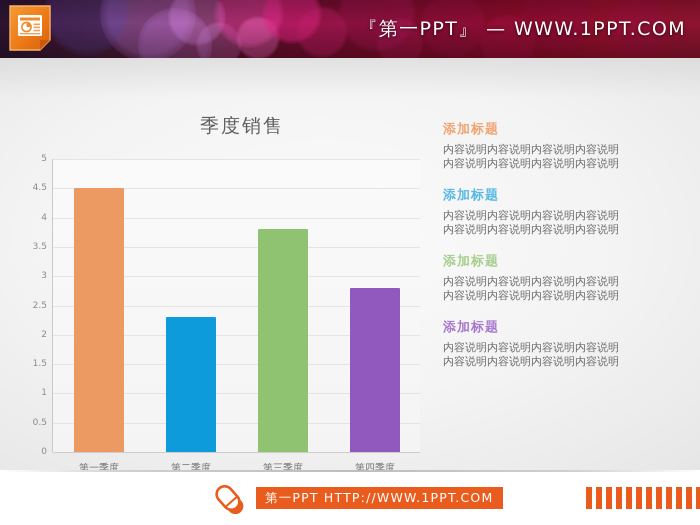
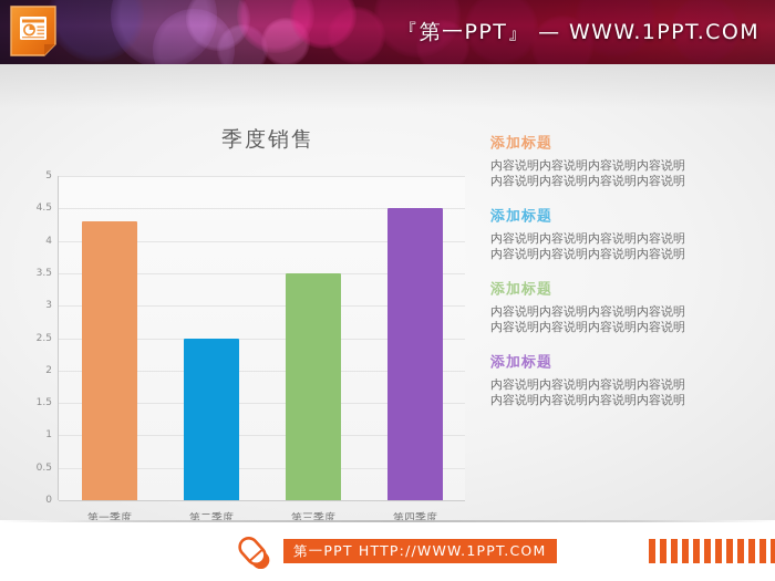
第一季度: 4.5 -> 4.3
第二季度: 2.3 -> 2.5
第三季度: 3.8 -> 3.5
第四季度: 2.8 -> 4.5
